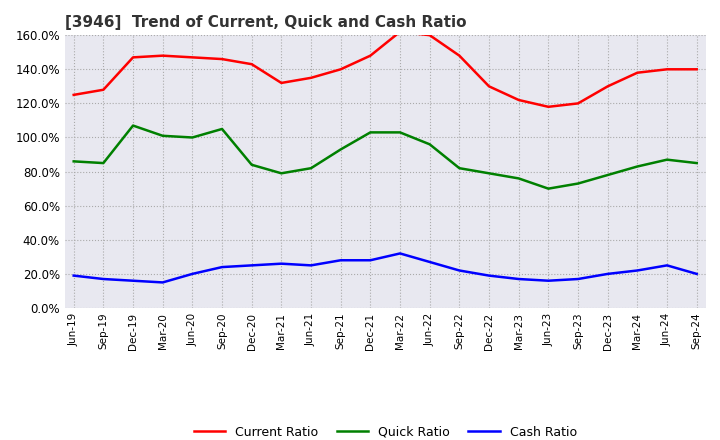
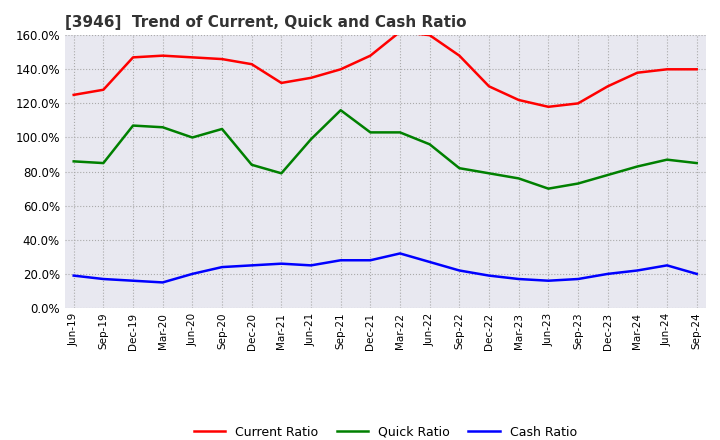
Quick Ratio/Mar-20: 101% -> 106%
Quick Ratio/Jun-21: 82% -> 99%
Quick Ratio/Sep-21: 93% -> 116%
